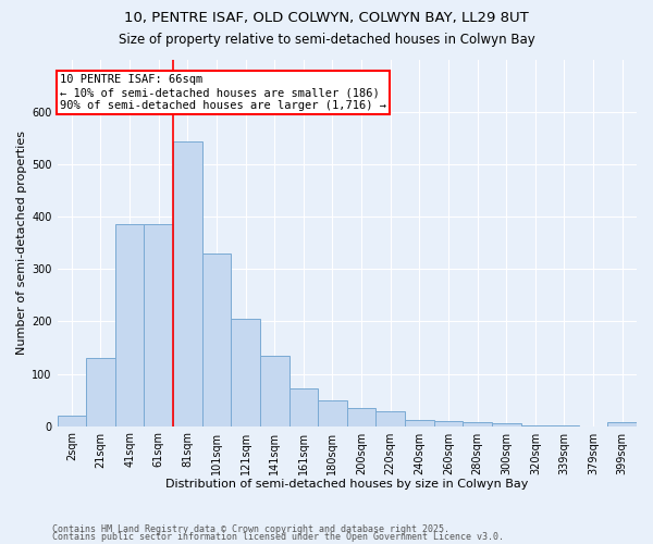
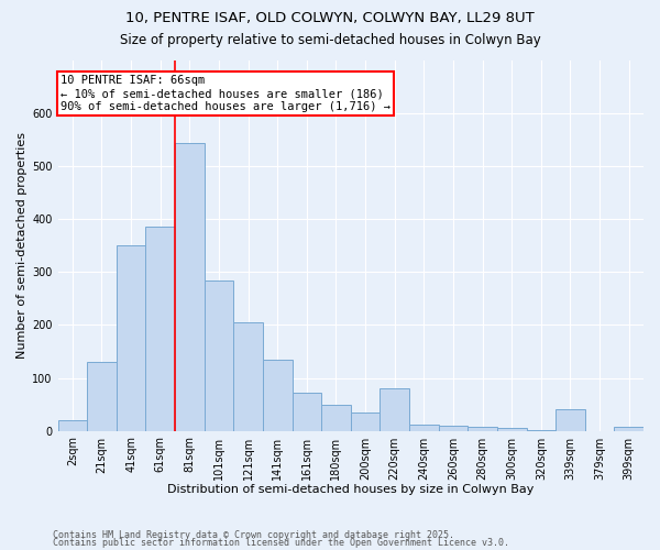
41sqm: 385 -> 350
101sqm: 330 -> 285
220sqm: 28 -> 80
339sqm: 1 -> 40
